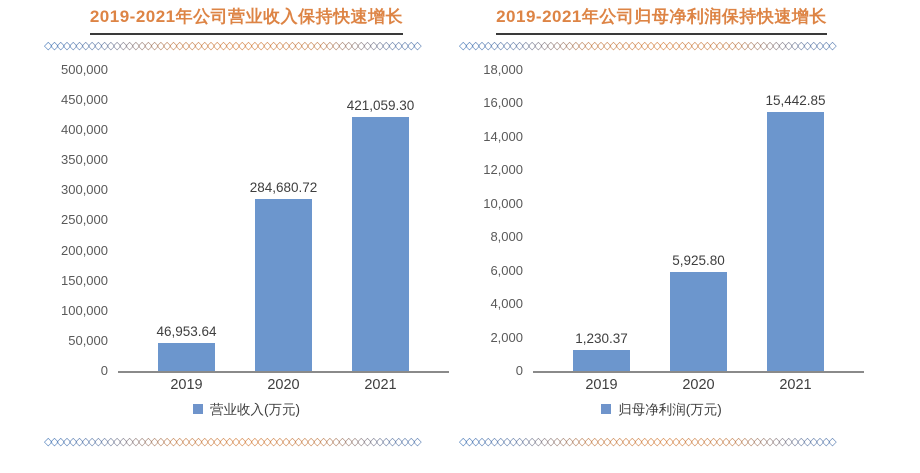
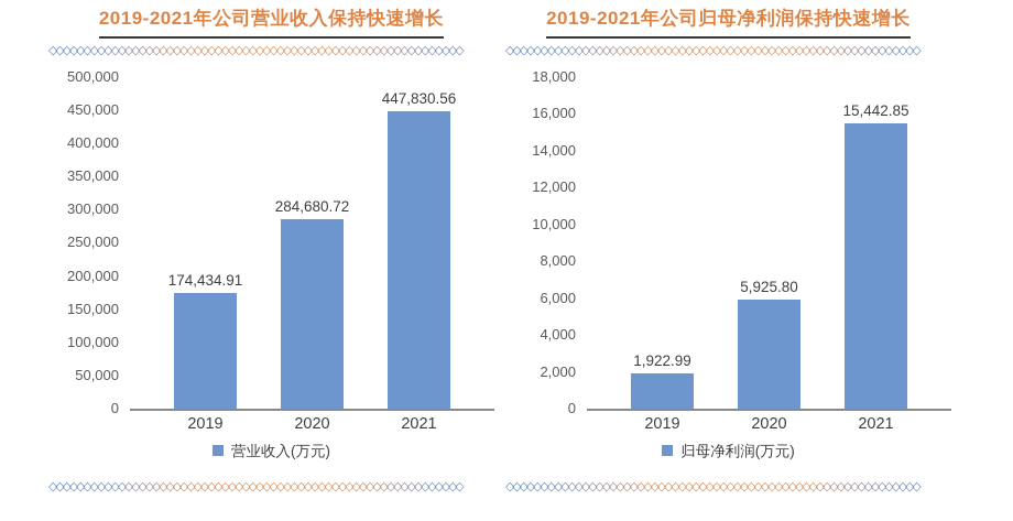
2019-2021年公司营业收入保持快速增长/2019: 46,953.64 -> 174,434.91
2019-2021年公司营业收入保持快速增长/2021: 421,059.30 -> 447,830.56
2019-2021年公司归母净利润保持快速增长/2019: 1,230.37 -> 1,922.99
